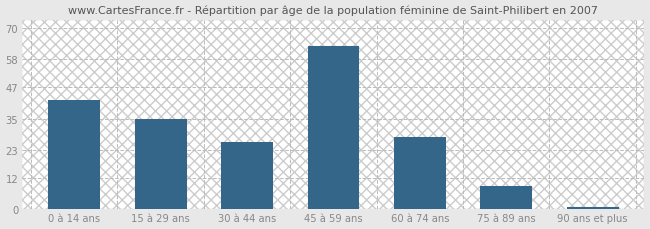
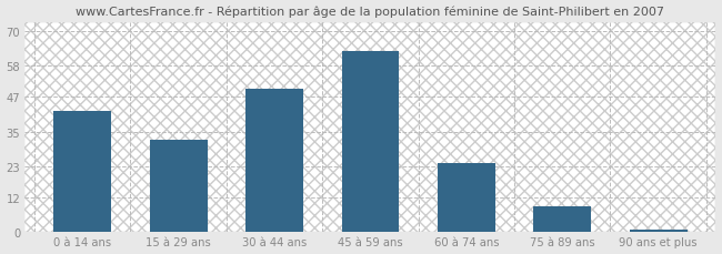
15 à 29 ans: 35 -> 32
30 à 44 ans: 26 -> 50
60 à 74 ans: 28 -> 24
